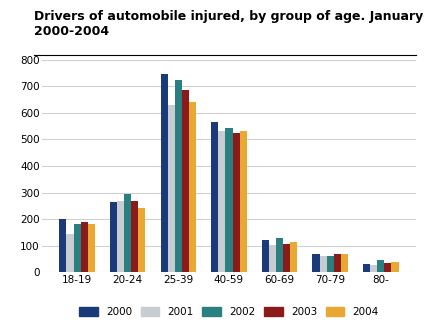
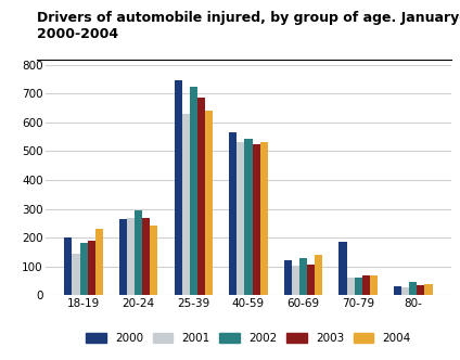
2004/18-19: 183 -> 230
2004/60-69: 112 -> 140
2000/70-79: 68 -> 185
